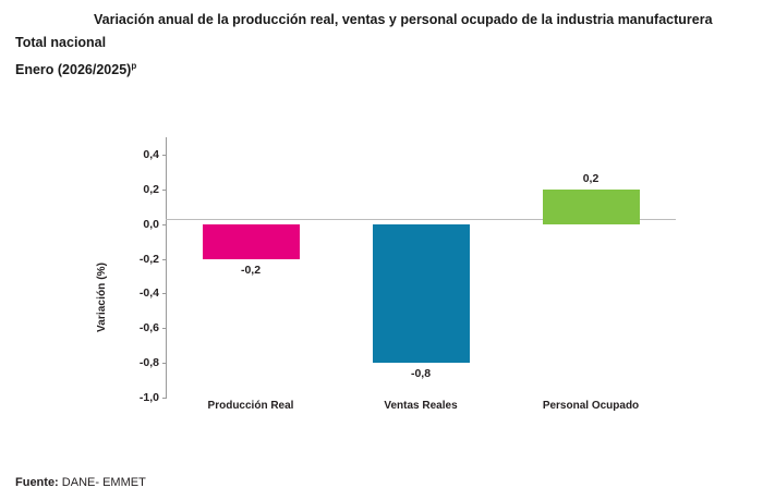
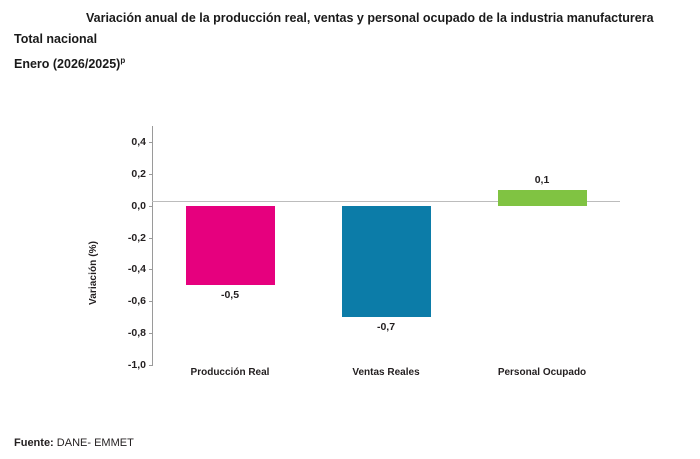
Producción Real: -0,2 -> -0,5
Ventas Reales: -0,8 -> -0,7
Personal Ocupado: 0,2 -> 0,1
